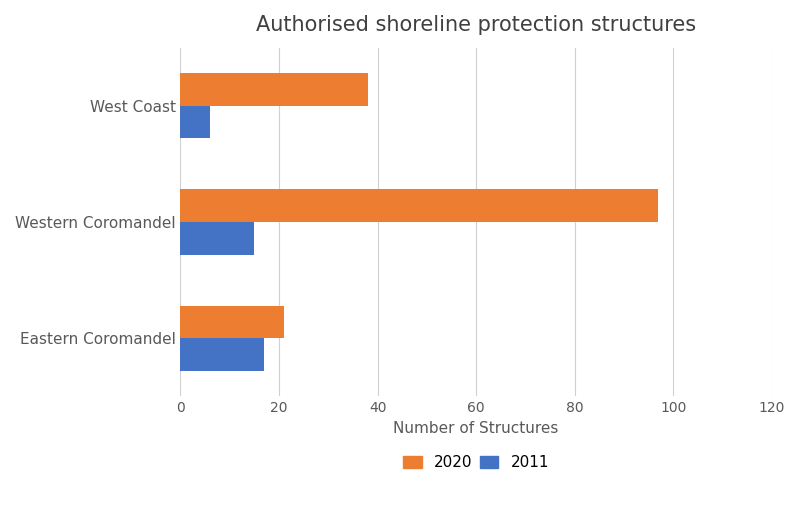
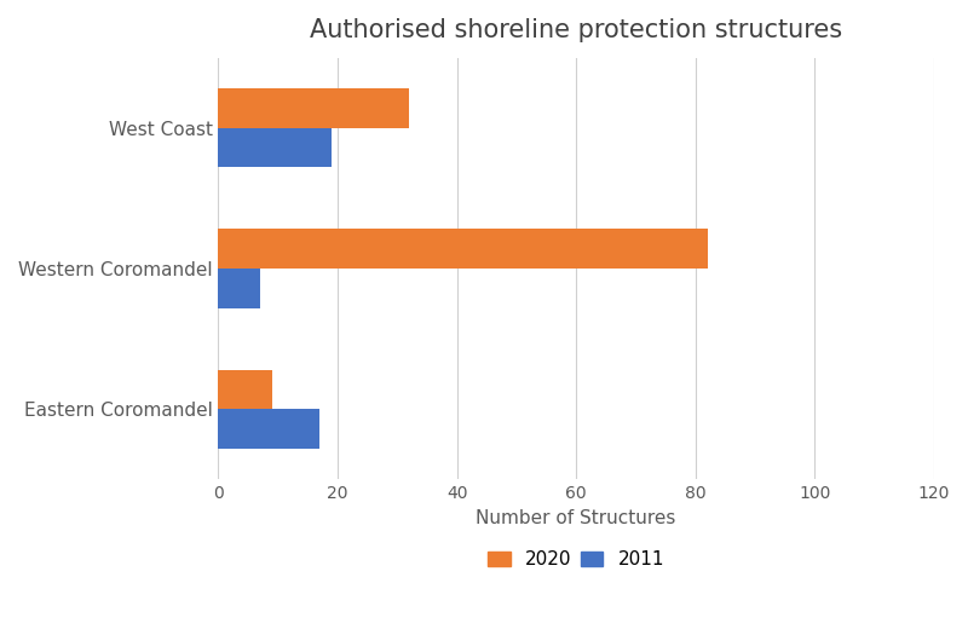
2020/West Coast: 38 -> 32
2011/West Coast: 6 -> 19
2020/Western Coromandel: 97 -> 82
2011/Western Coromandel: 15 -> 7
2020/Eastern Coromandel: 21 -> 9
